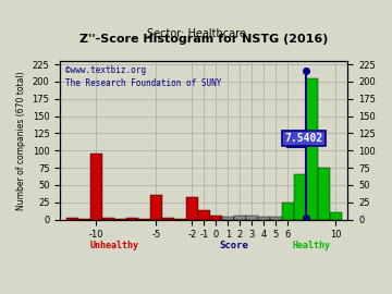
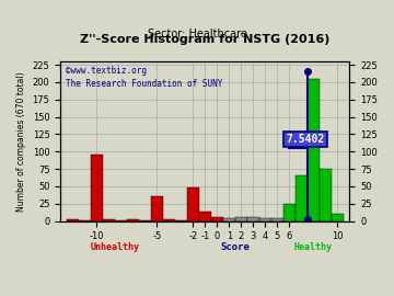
-2: 33 -> 48
